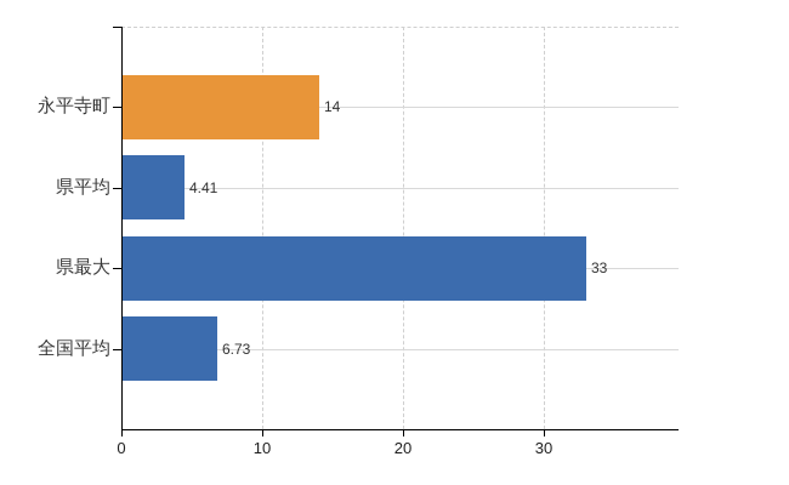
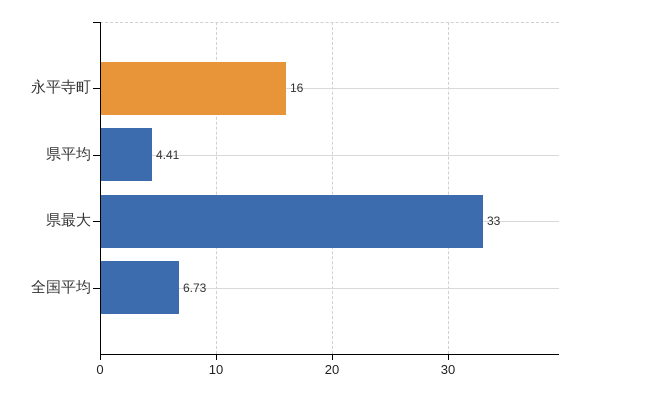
永平寺町: 14 -> 16
